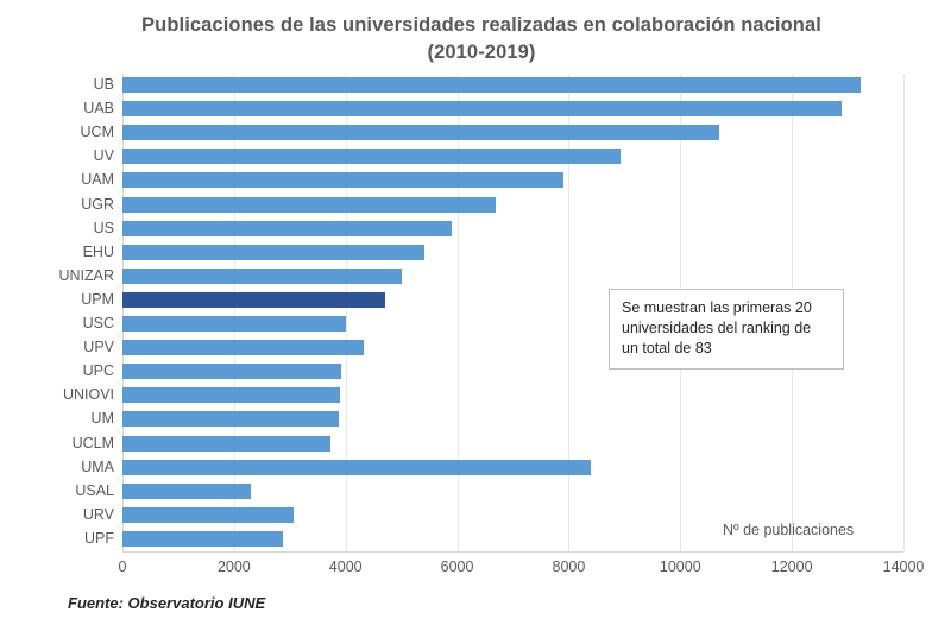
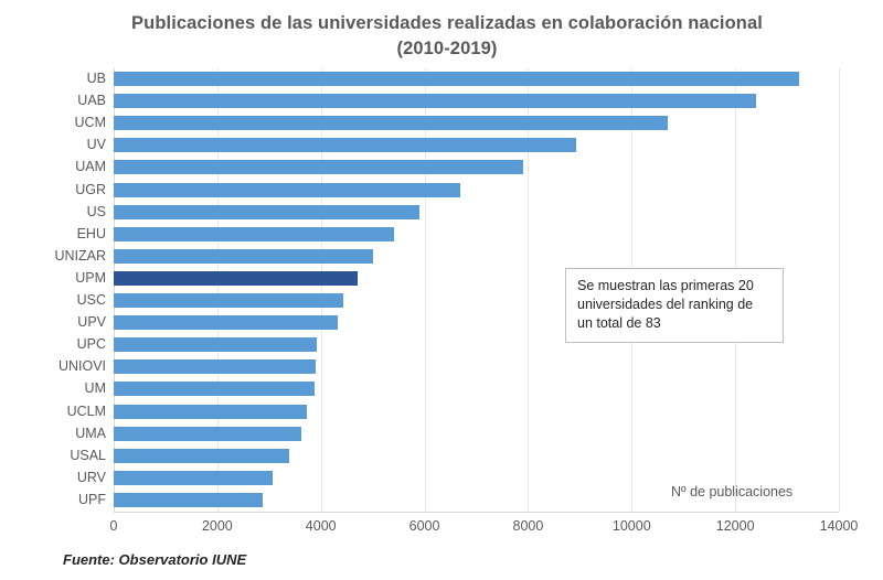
UAB: 12900 -> 12400
USC: 4000 -> 4400
UMA: 8400 -> 3600
USAL: 2300 -> 3400
